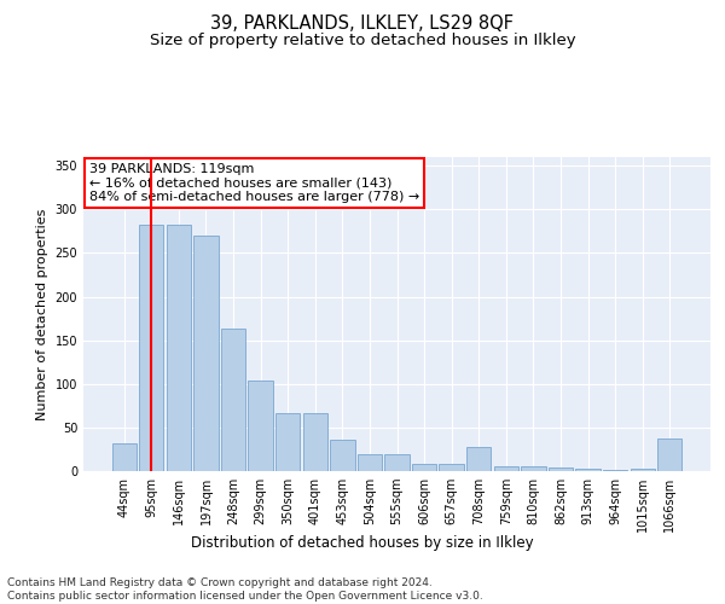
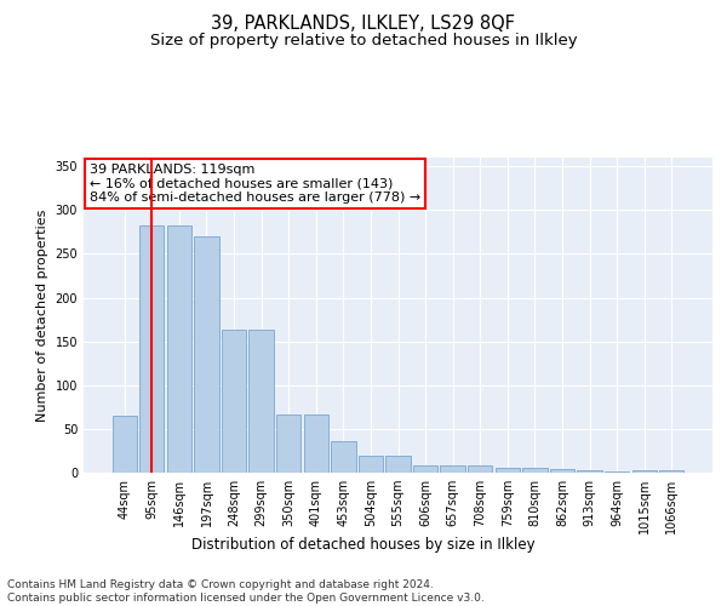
44sqm: 32 -> 65
299sqm: 104 -> 163
708sqm: 28 -> 9
1066sqm: 38 -> 3
